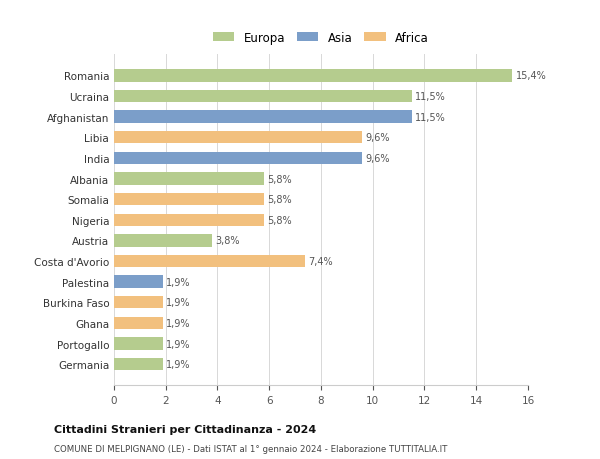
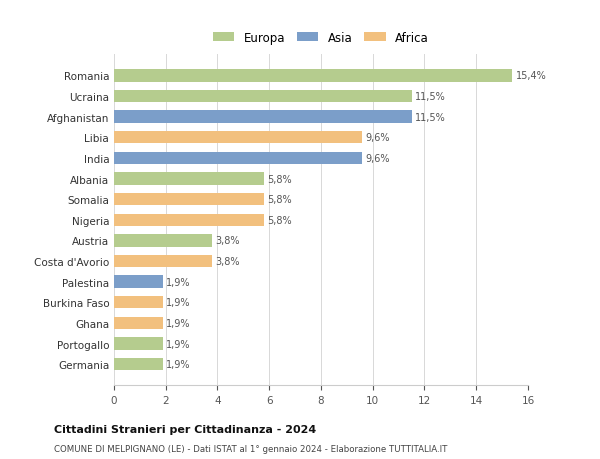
Costa d'Avorio: 7,4% -> 3,8%
